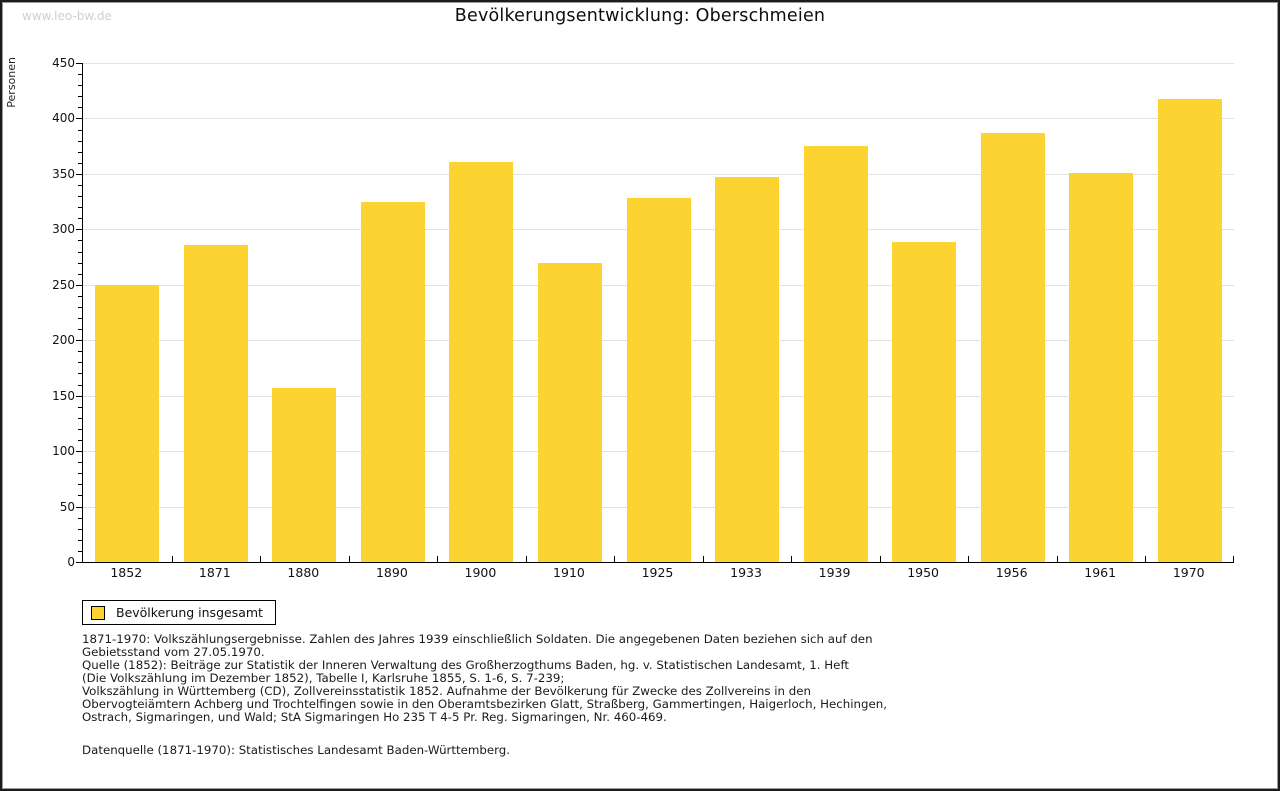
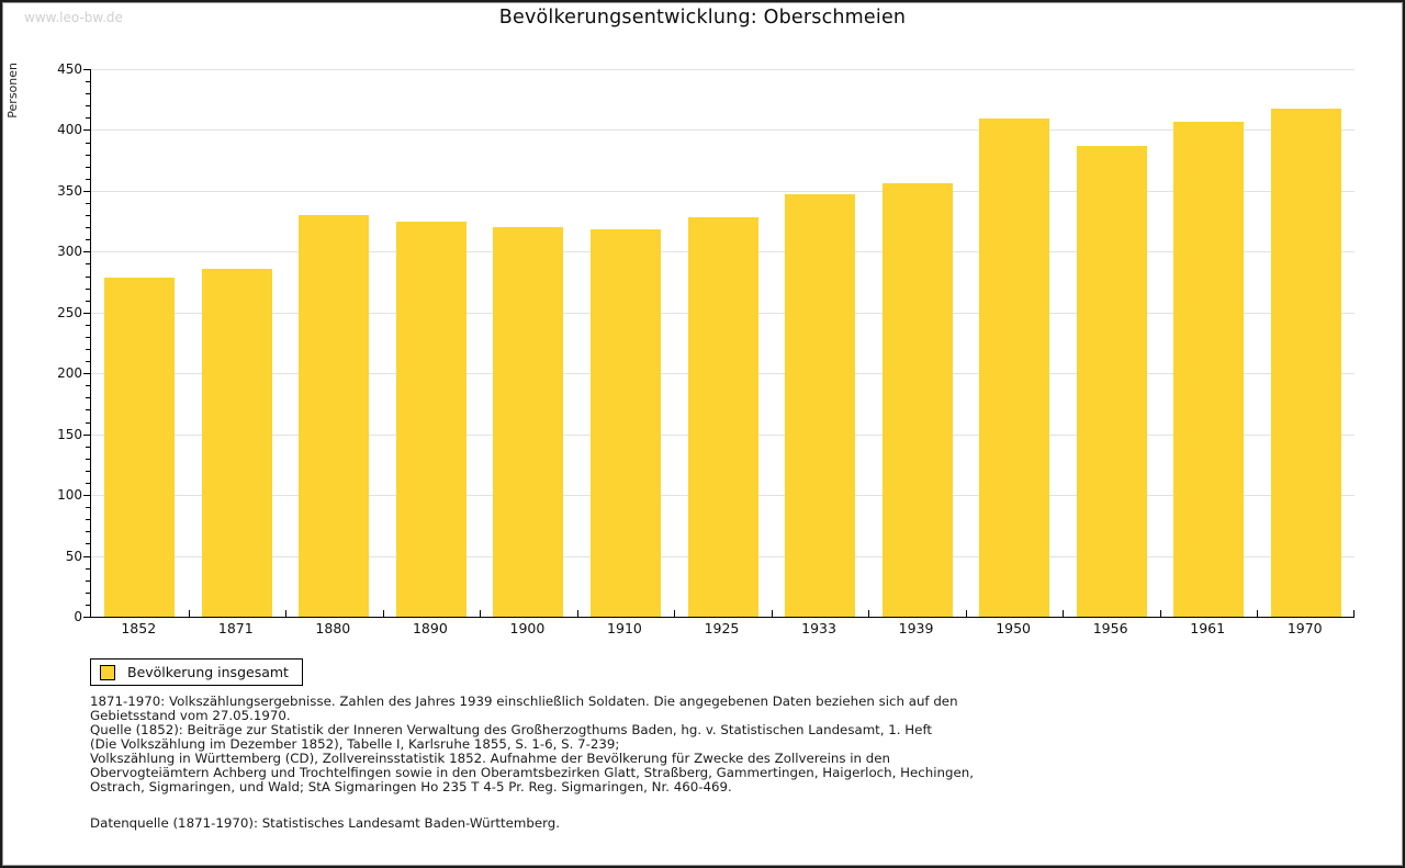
1852: 250 -> 279
1880: 157 -> 330
1900: 361 -> 320
1910: 270 -> 318
1939: 375 -> 356
1950: 289 -> 409
1961: 351 -> 407
